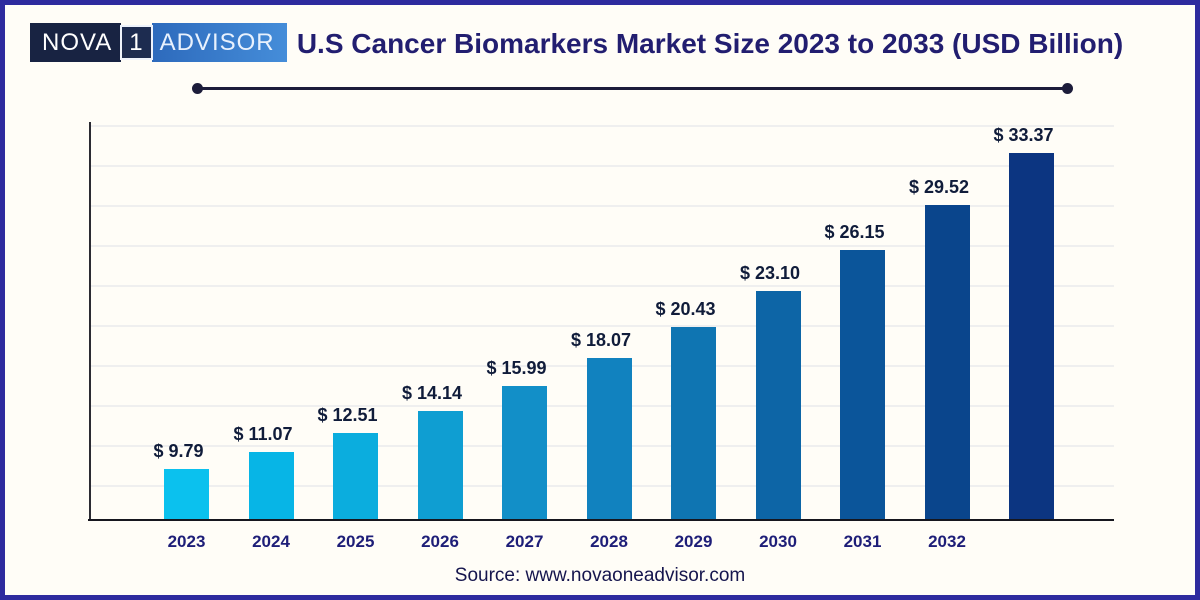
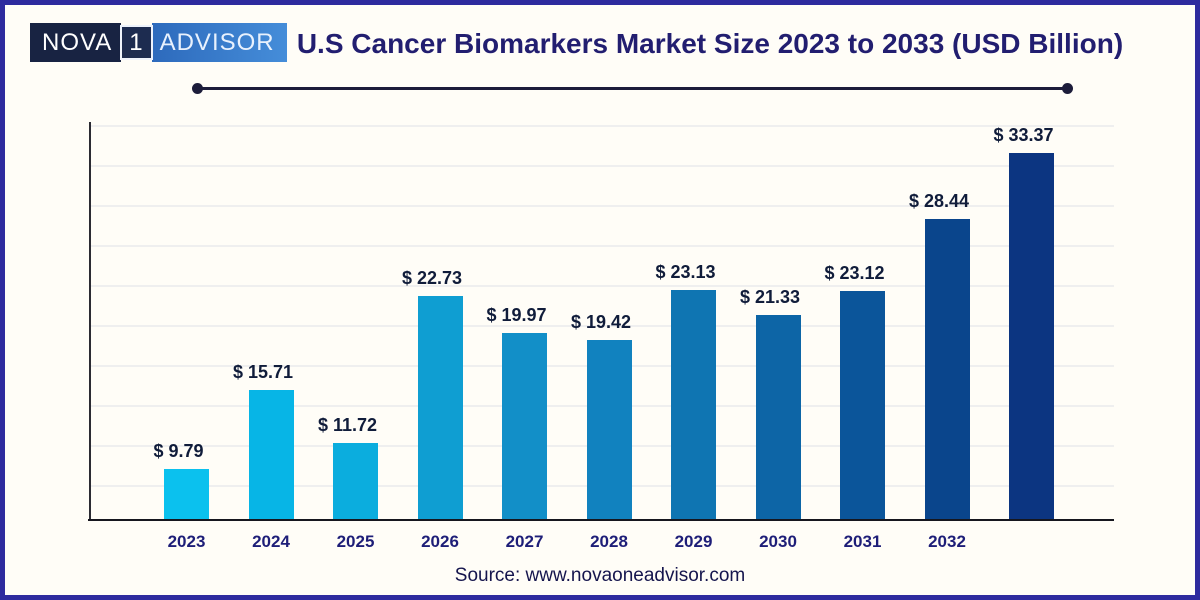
2024: 11.07 -> 15.71
2025: 12.51 -> 11.72
2026: 14.14 -> 22.73
2027: 15.99 -> 19.97
2028: 18.07 -> 19.42
2029: 20.43 -> 23.13
2030: 23.10 -> 21.33
2031: 26.15 -> 23.12
2032: 29.52 -> 28.44
